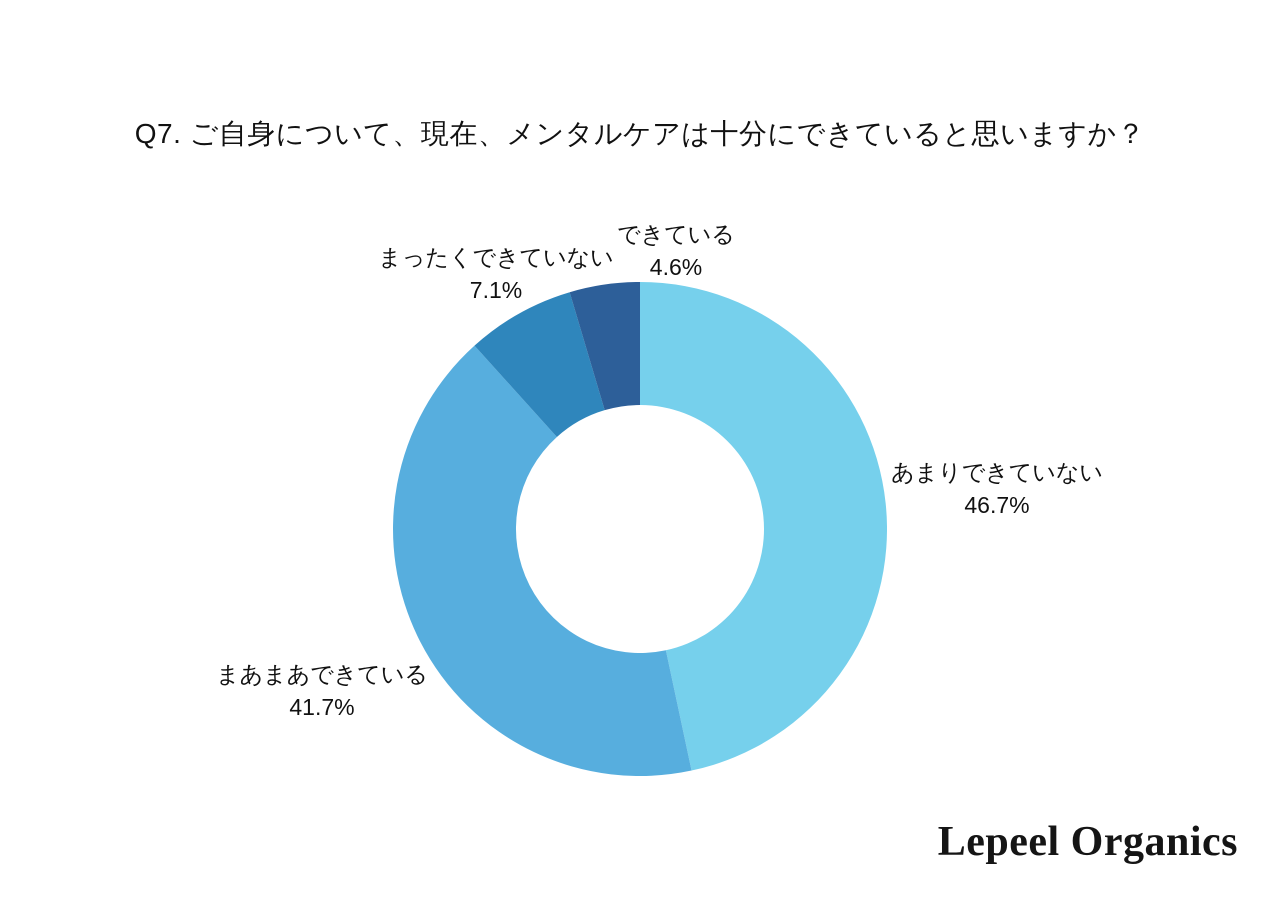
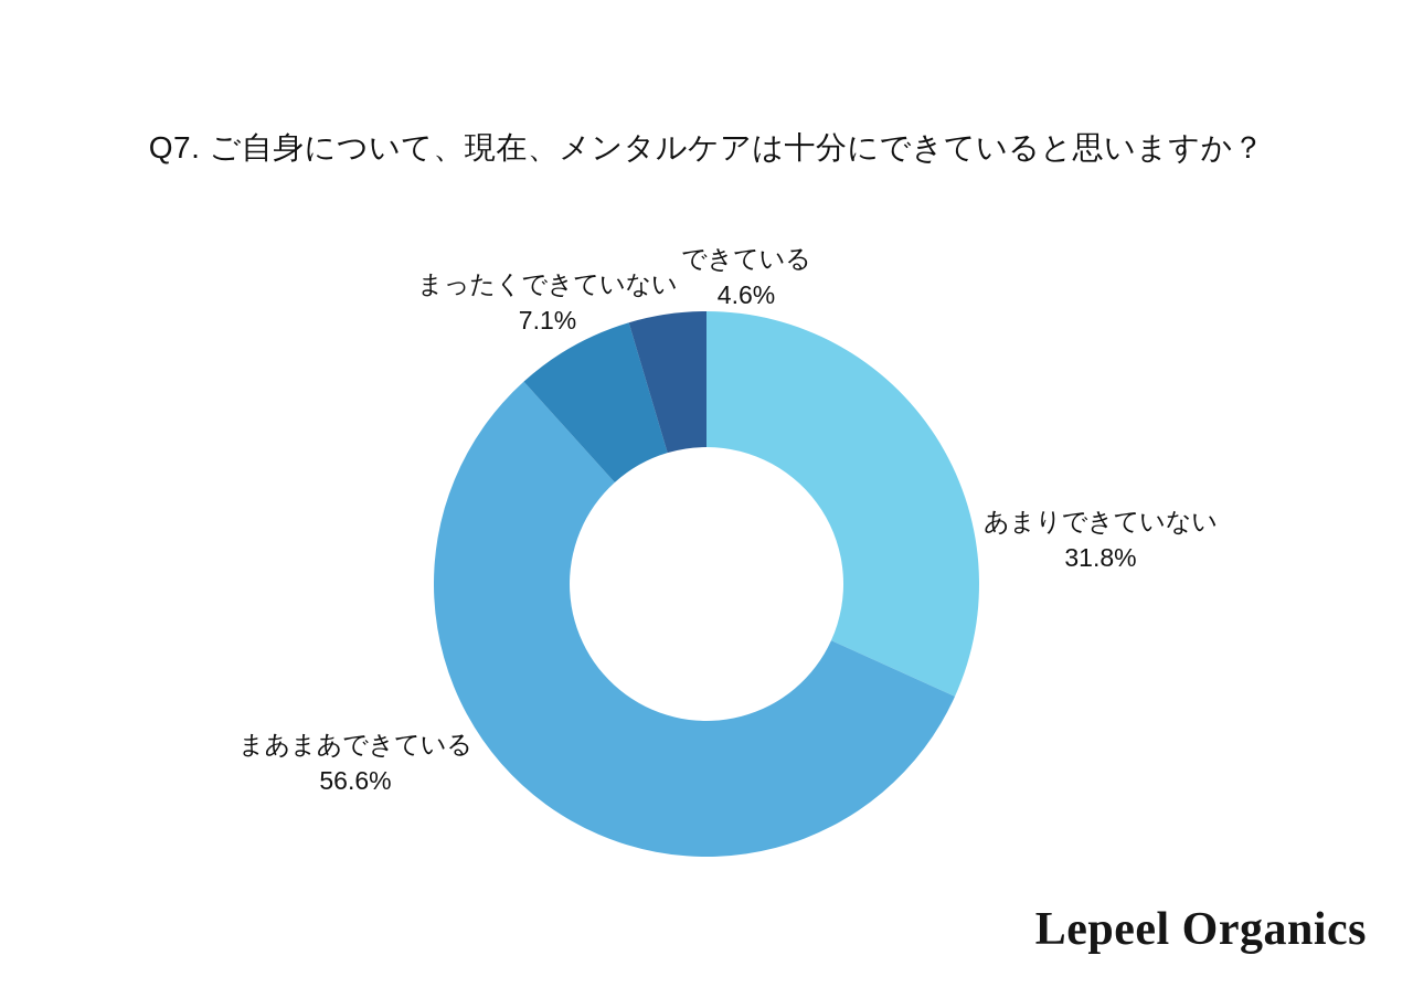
あまりできていない: 46.7% -> 31.8%
まあまあできている: 41.7% -> 56.6%
